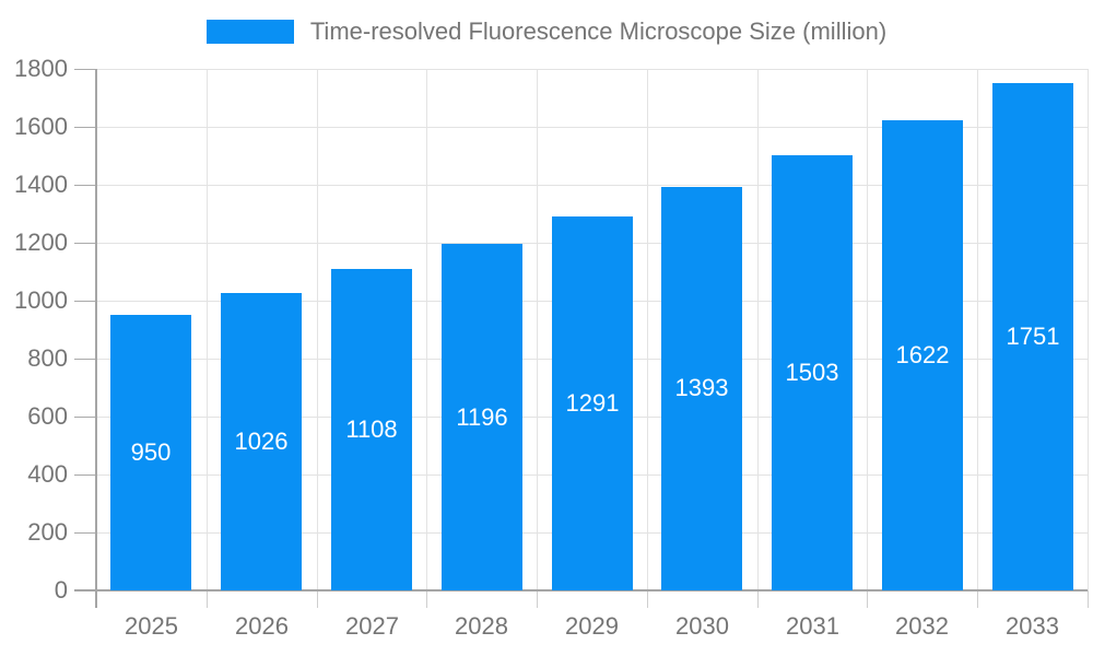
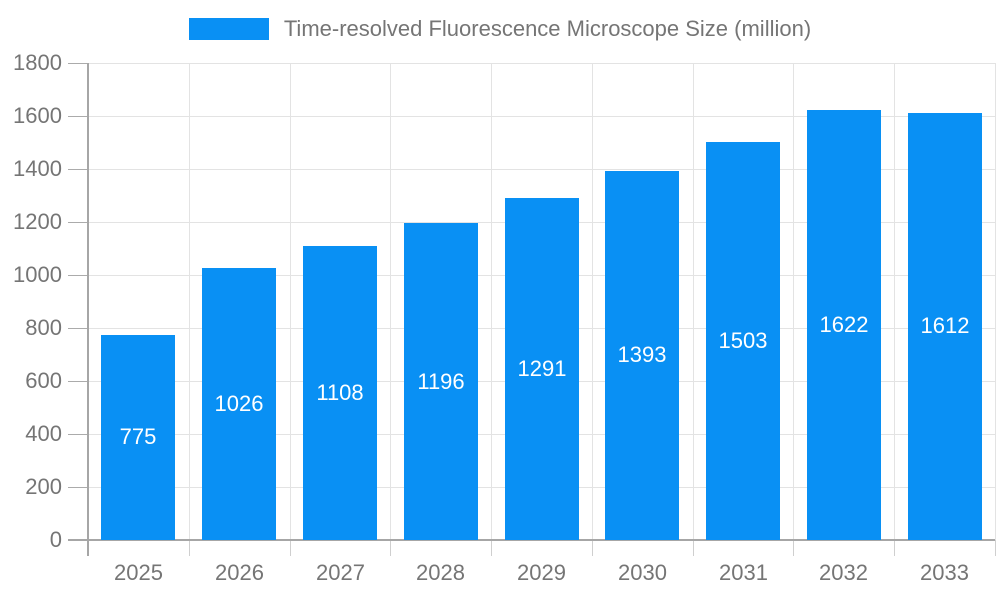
2025: 950 -> 775
2033: 1751 -> 1612
